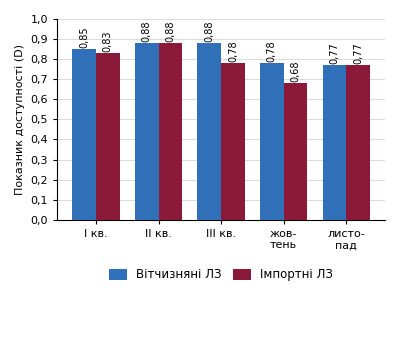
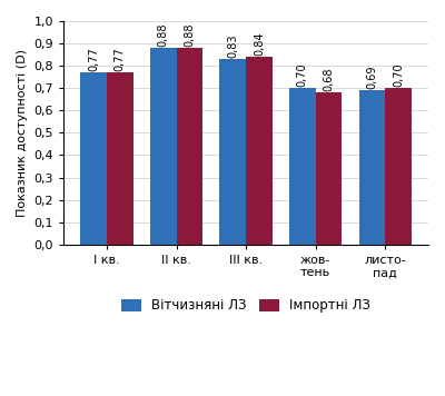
Вітчизняні ЛЗ/І кв.: 0,85 -> 0,77
Імпортні ЛЗ/І кв.: 0,83 -> 0,77
Вітчизняні ЛЗ/ІІІ кв.: 0,88 -> 0,83
Імпортні ЛЗ/ІІІ кв.: 0,78 -> 0,84
Вітчизняні ЛЗ/жов- тень: 0,78 -> 0,70
Вітчизняні ЛЗ/листо- пад: 0,77 -> 0,69
Імпортні ЛЗ/листо- пад: 0,77 -> 0,70
